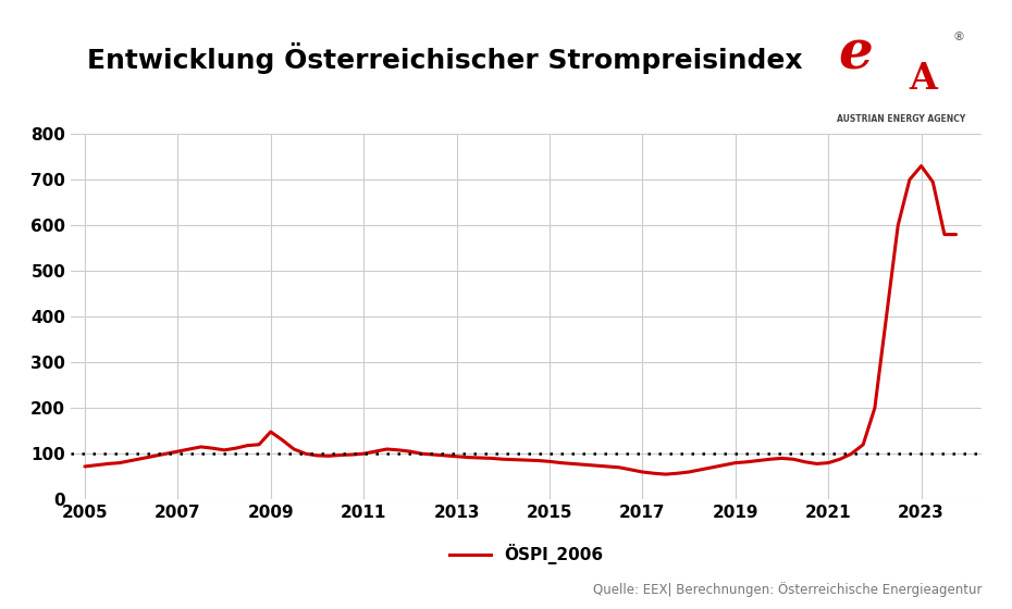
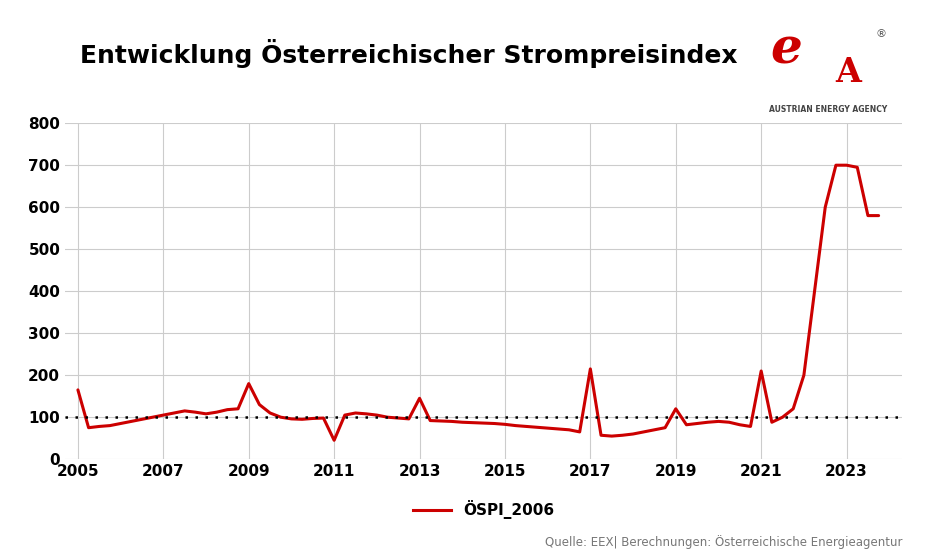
2005: 72 -> 165
2009: 148 -> 180
2011: 100 -> 45
2013: 94 -> 145
2017: 60 -> 215
2019: 80 -> 120
2021: 80 -> 210
2023: 730 -> 700
